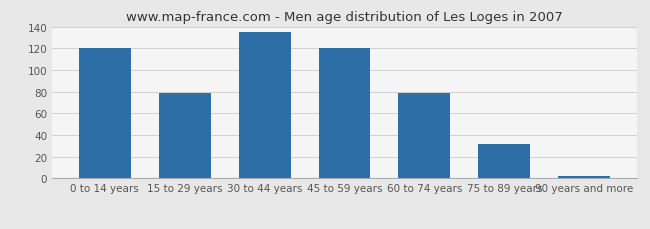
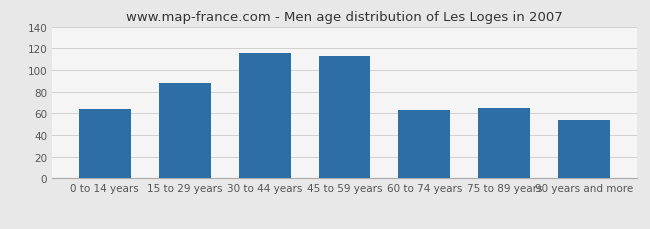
0 to 14 years: 120 -> 64
15 to 29 years: 79 -> 88
30 to 44 years: 135 -> 116
45 to 59 years: 120 -> 113
60 to 74 years: 79 -> 63
75 to 89 years: 32 -> 65
90 years and more: 2 -> 54
